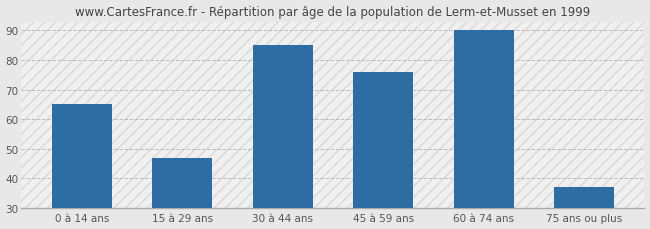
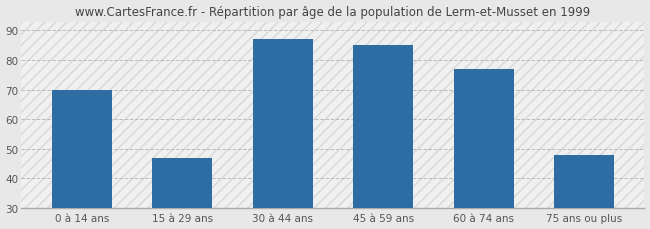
0 à 14 ans: 65 -> 70
30 à 44 ans: 85 -> 87
45 à 59 ans: 76 -> 85
60 à 74 ans: 90 -> 77
75 ans ou plus: 37 -> 48
